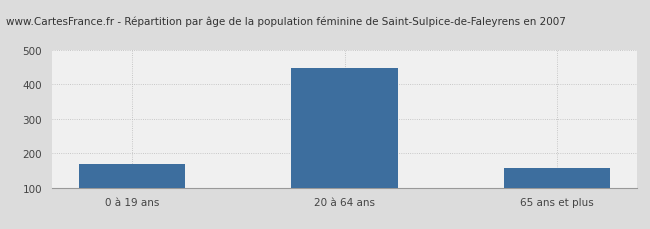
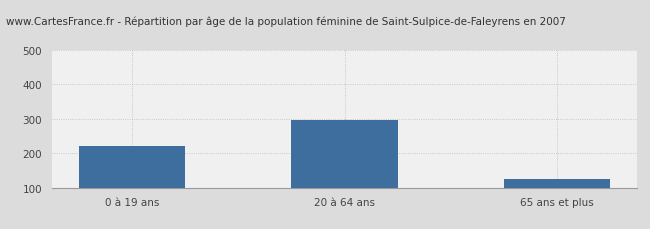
0 à 19 ans: 168 -> 220
20 à 64 ans: 447 -> 295
65 ans et plus: 158 -> 125
